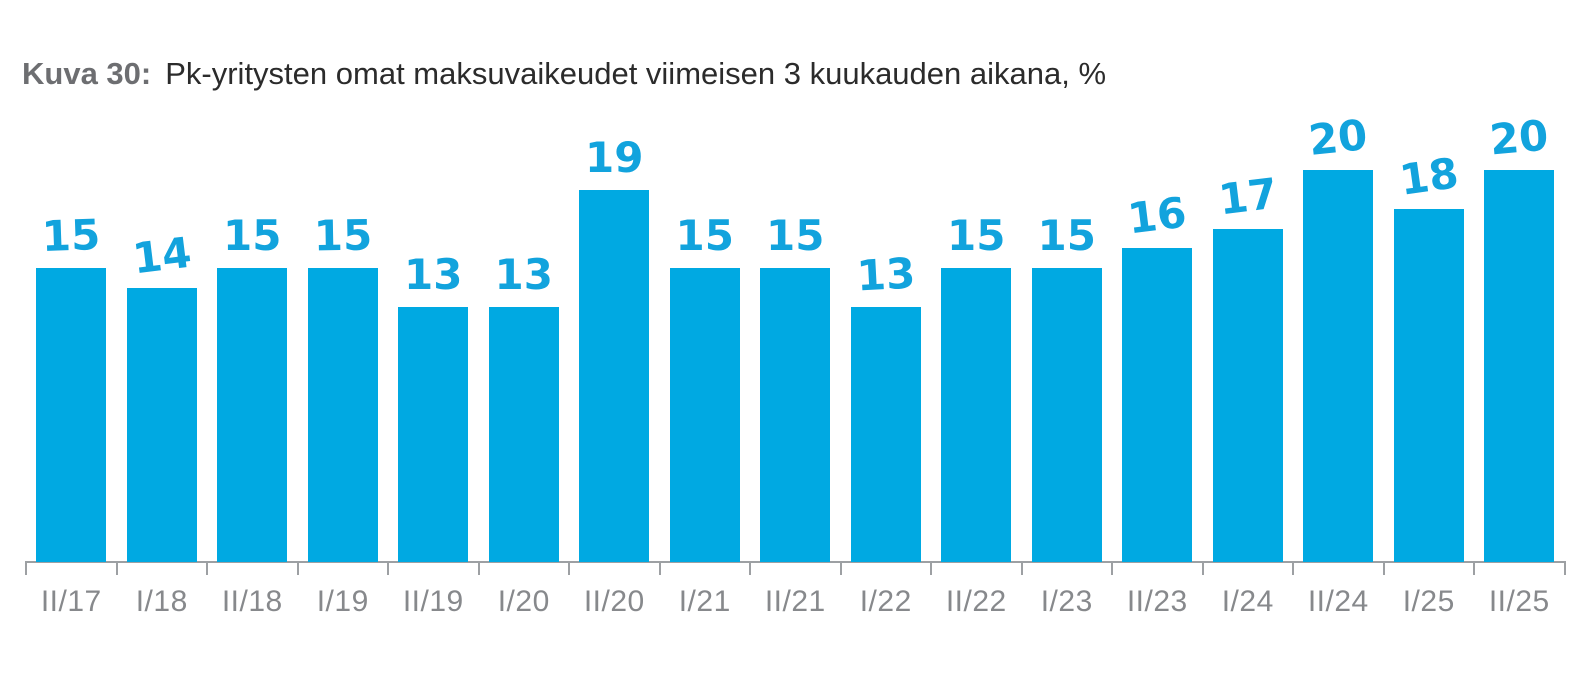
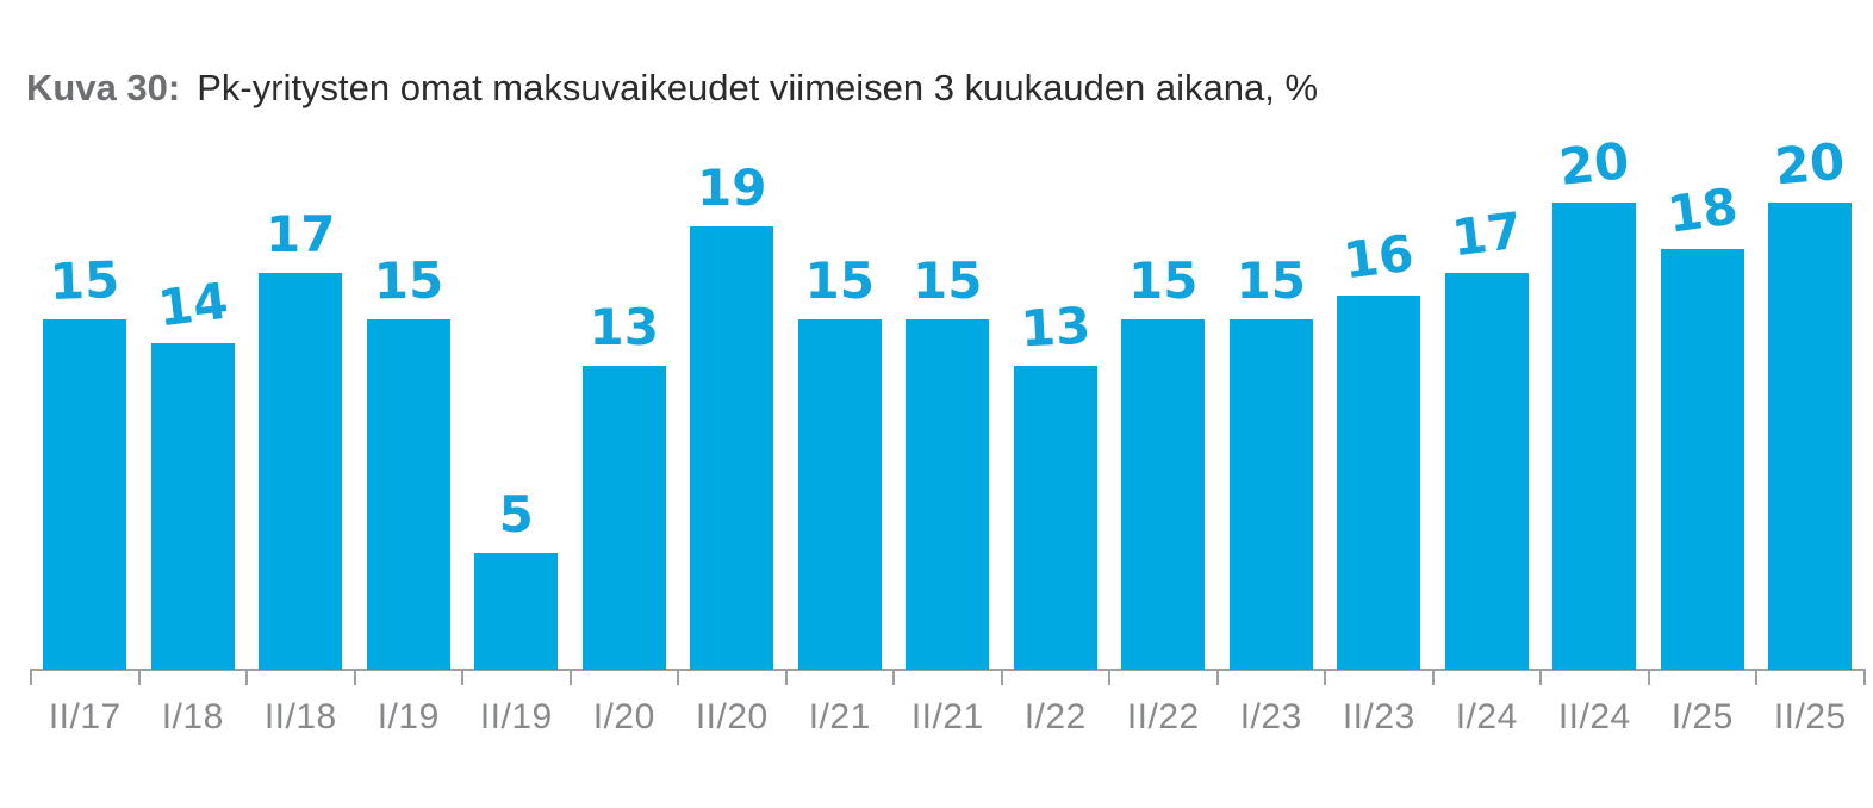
II/18: 15 -> 17
II/19: 13 -> 5
